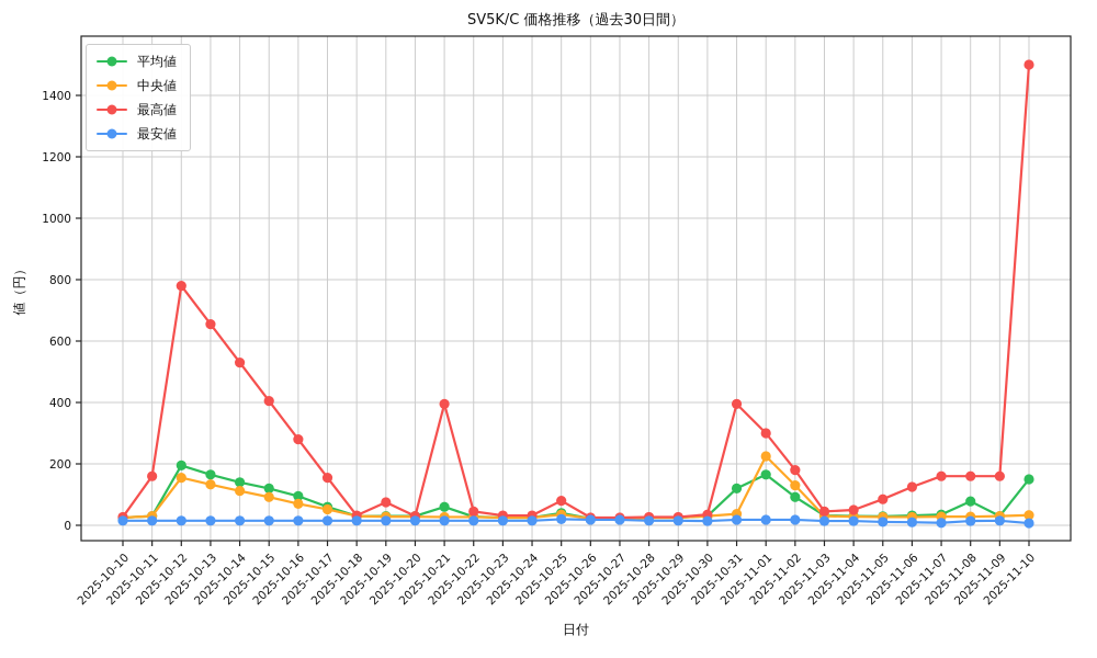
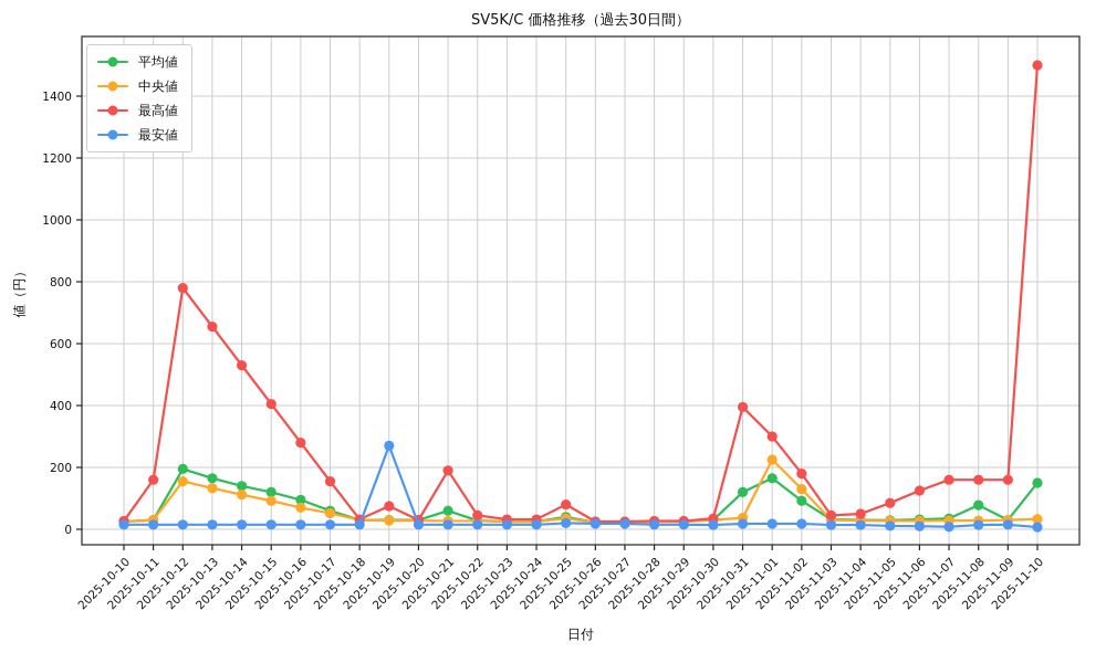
最安値/2025-10-19: 20 -> 270
最高値/2025-10-21: 400 -> 190
